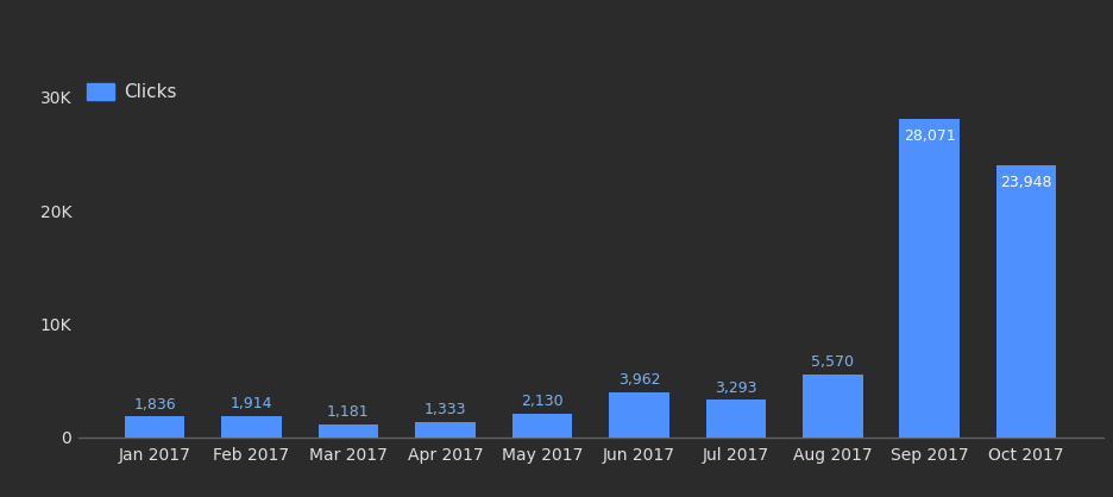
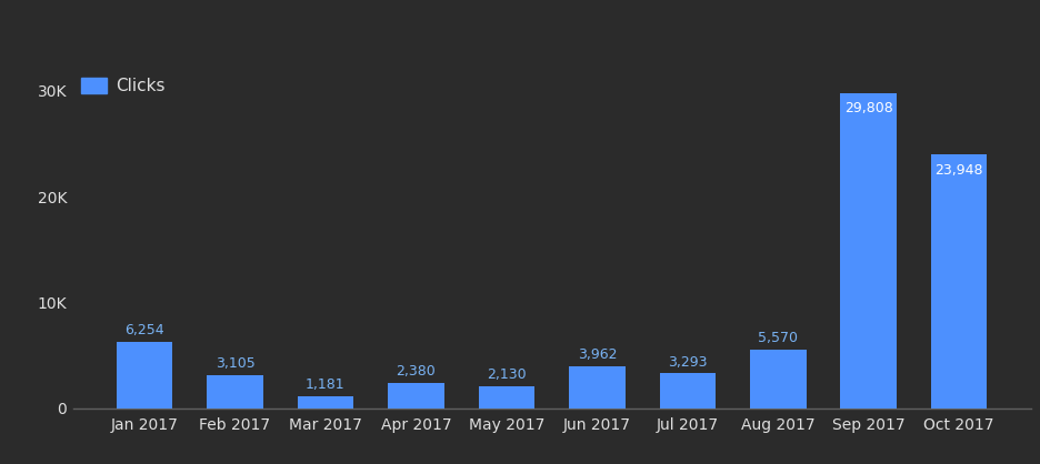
Jan 2017: 1,836 -> 6,254
Feb 2017: 1,914 -> 3,105
Apr 2017: 1,333 -> 2,380
Sep 2017: 28,071 -> 29,808
